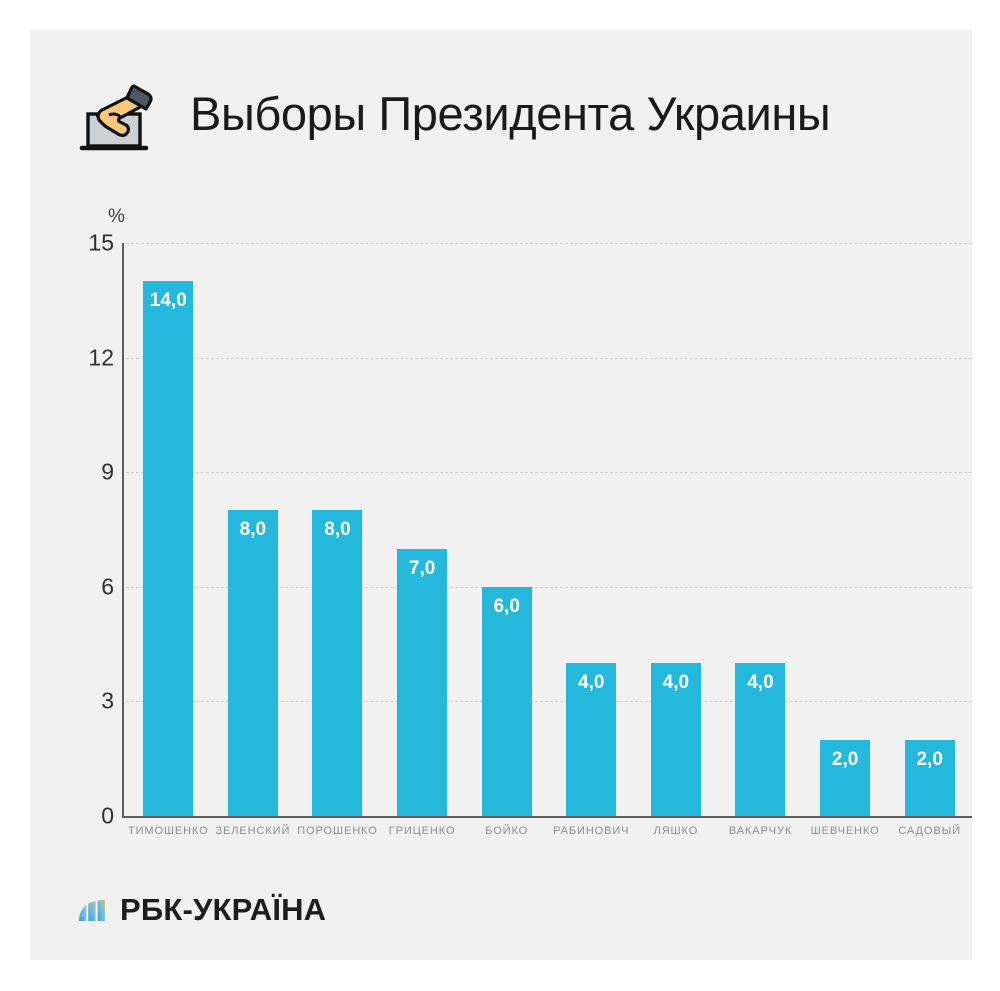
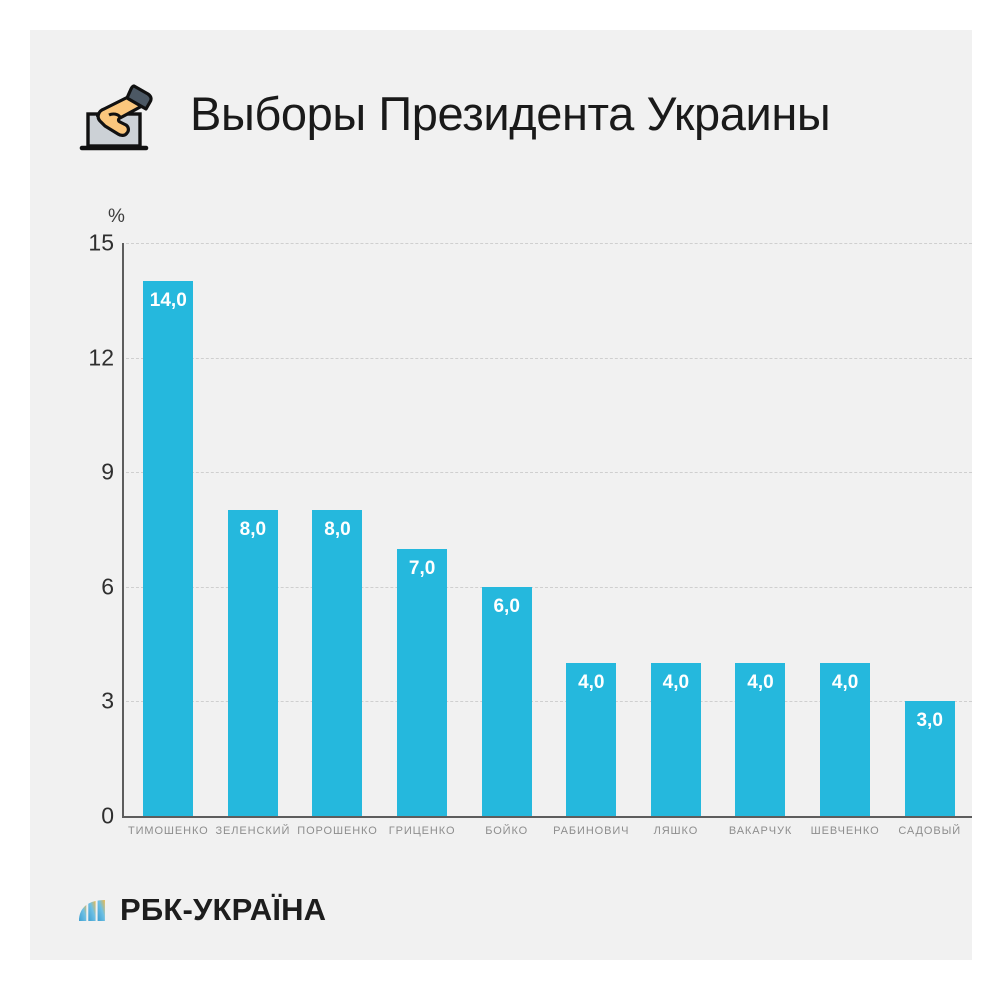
ШЕВЧЕНКО: 2,0 -> 4,0
САДОВЫЙ: 2,0 -> 3,0
